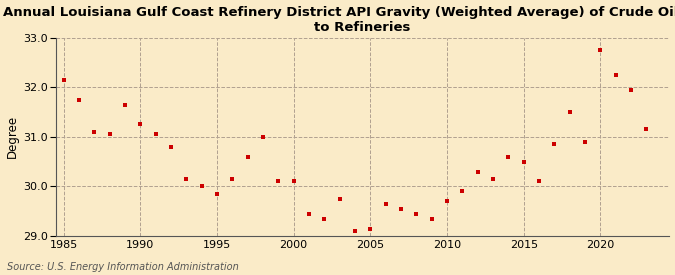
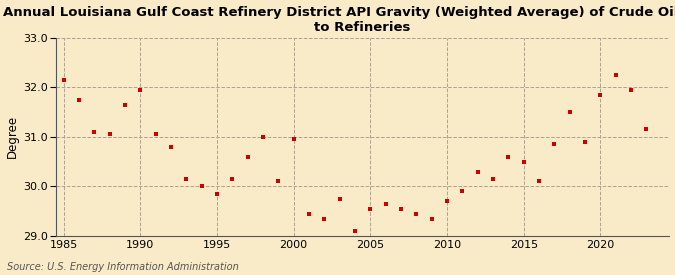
1990: 31.25 -> 31.95
2000: 30.10 -> 30.95
2005: 29.15 -> 29.55
2020: 32.75 -> 31.85
